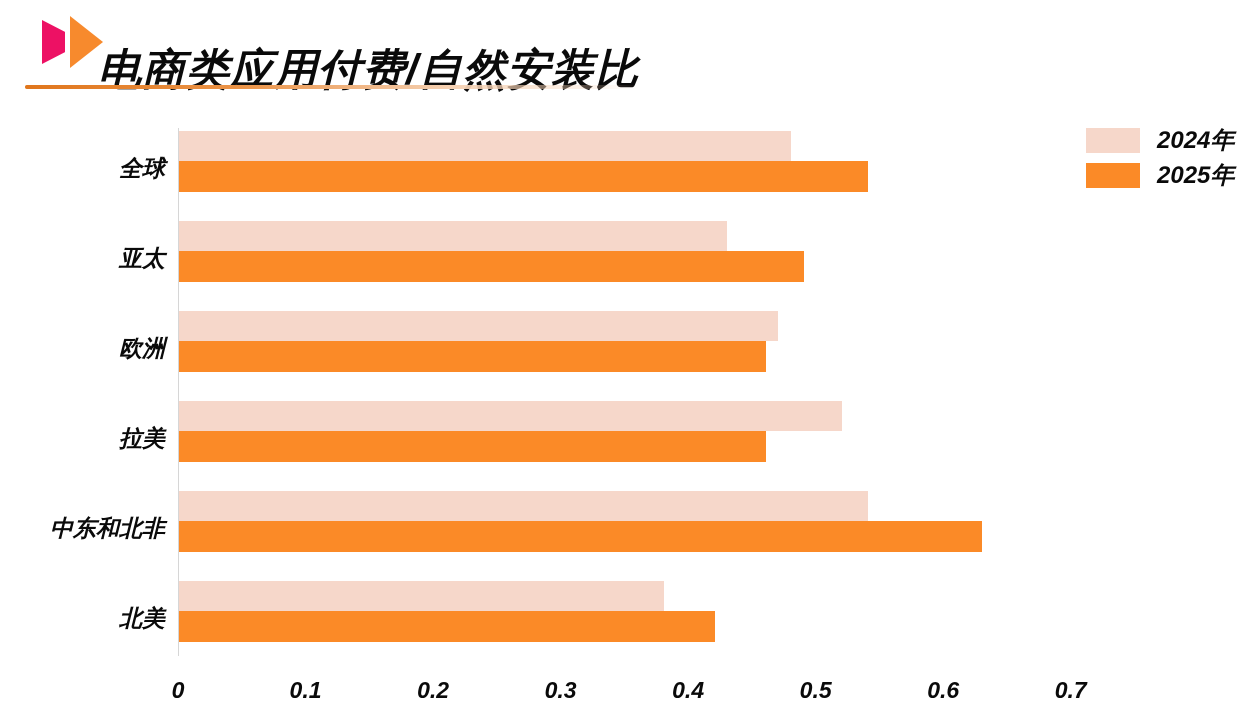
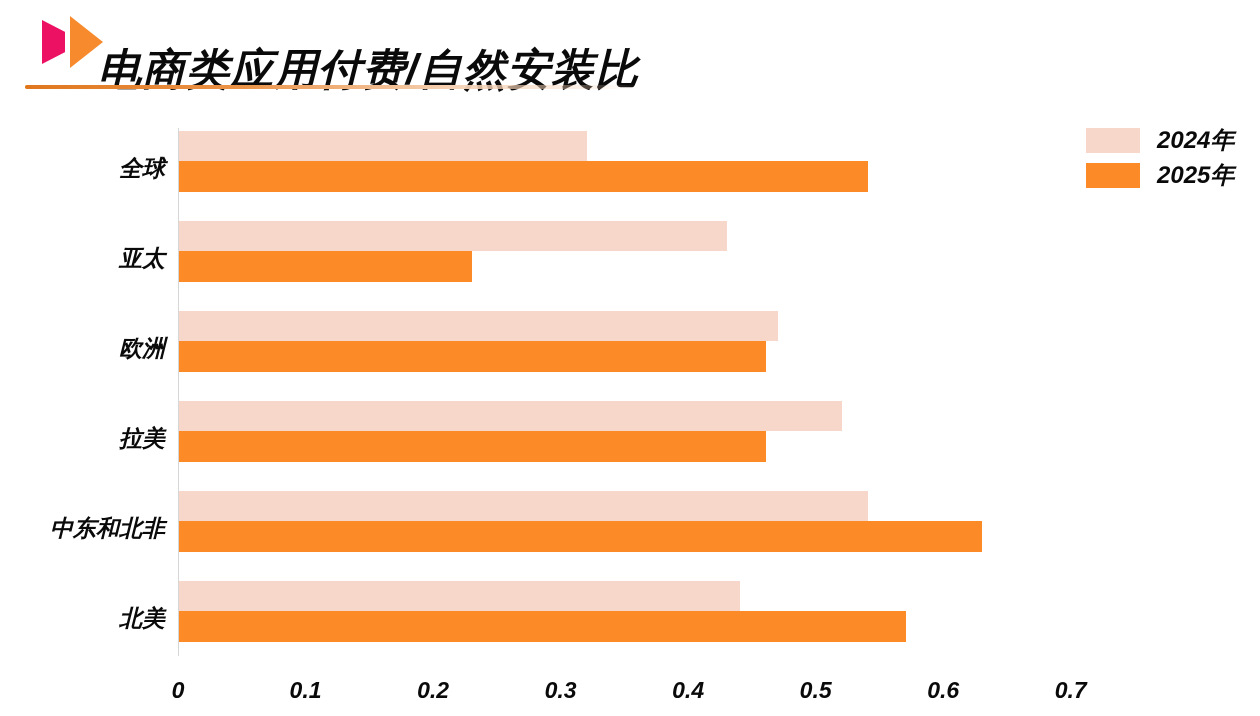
2024年/全球: 0.48 -> 0.32
2025年/亚太: 0.49 -> 0.23
2024年/北美: 0.38 -> 0.44
2025年/北美: 0.42 -> 0.57
